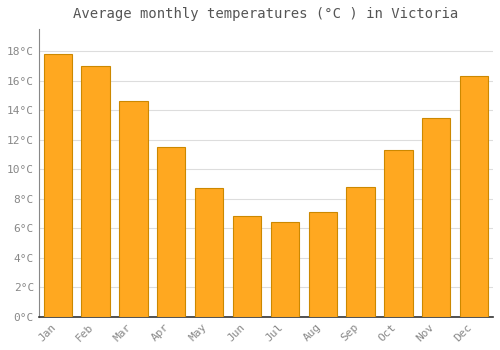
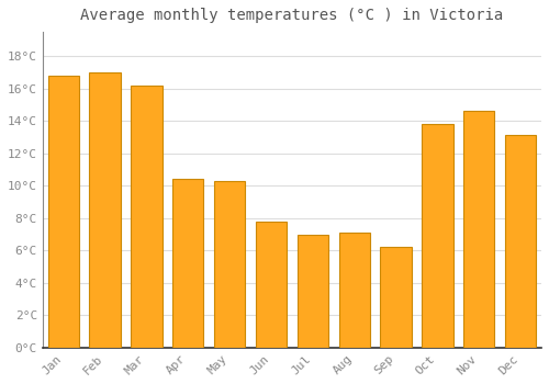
Jan: 17.8°C -> 16.8°C
Mar: 14.6°C -> 16.2°C
Apr: 11.5°C -> 10.4°C
May: 8.7°C -> 10.3°C
Jun: 6.8°C -> 7.8°C
Jul: 6.4°C -> 7.0°C
Sep: 8.8°C -> 6.2°C
Oct: 11.3°C -> 13.8°C
Nov: 13.5°C -> 14.6°C
Dec: 16.3°C -> 13.1°C
